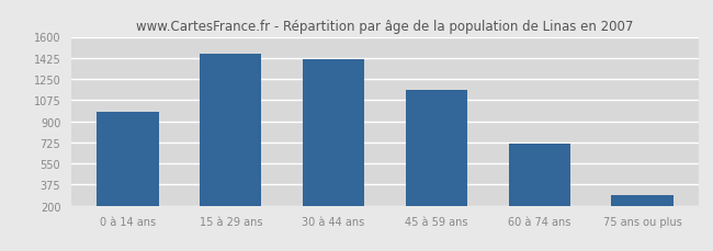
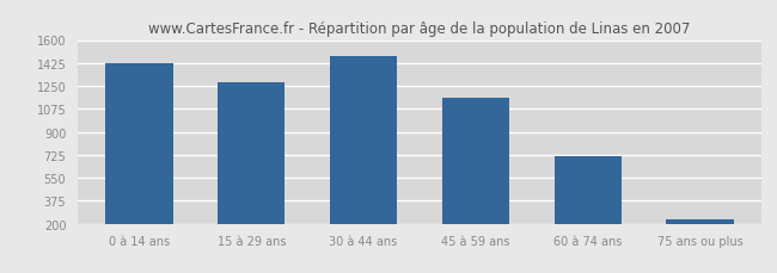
0 à 14 ans: 980 -> 1420
15 à 29 ans: 1460 -> 1280
30 à 44 ans: 1410 -> 1480
75 ans ou plus: 290 -> 240
